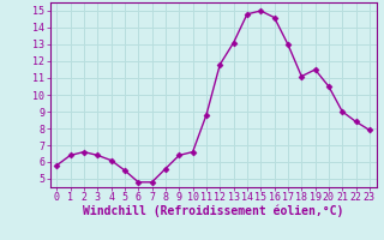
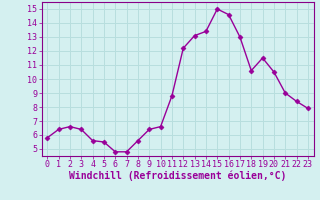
4: 6.1 -> 5.6
12: 11.8 -> 12.2
14: 14.8 -> 13.4
18: 11.1 -> 10.6
